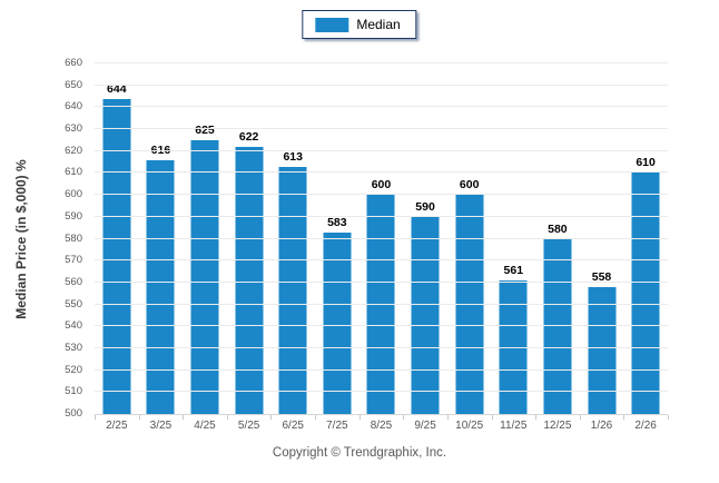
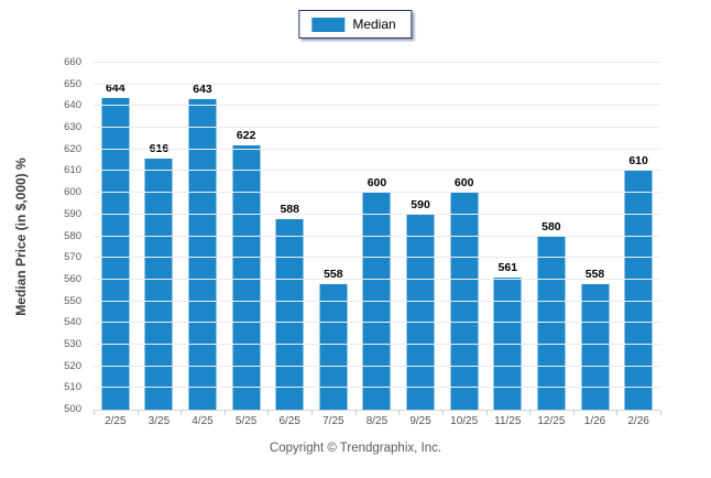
4/25: 625 -> 643
6/25: 613 -> 588
7/25: 583 -> 558
